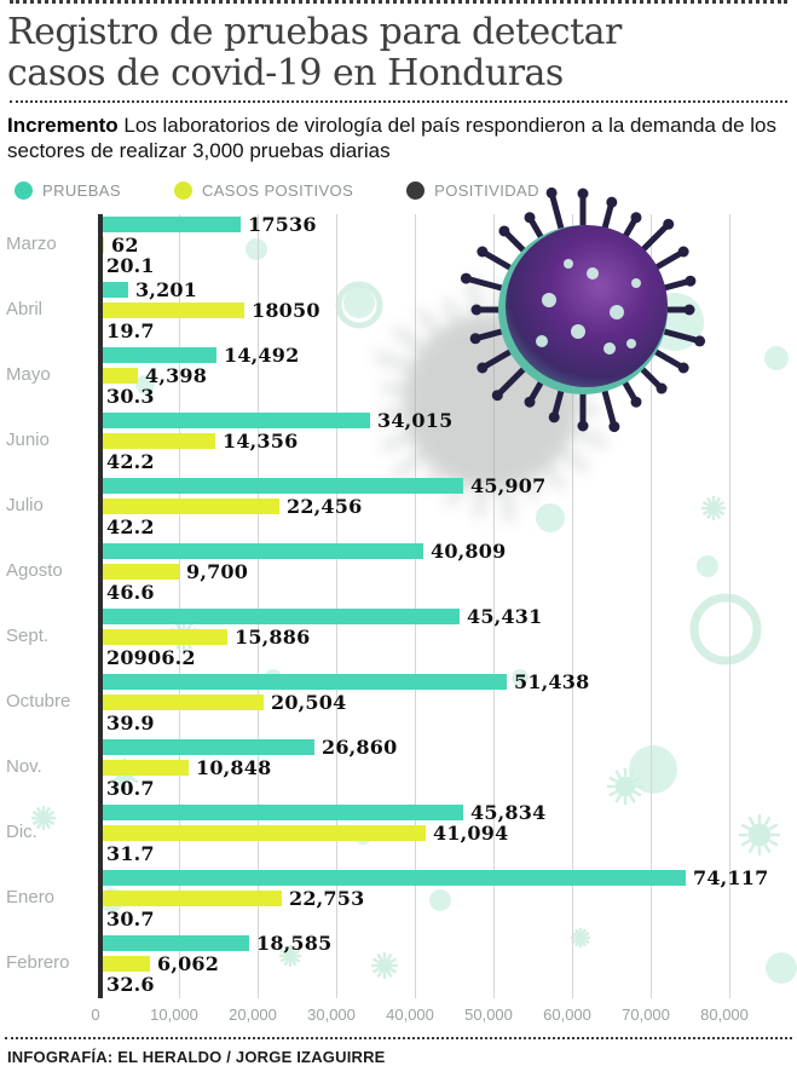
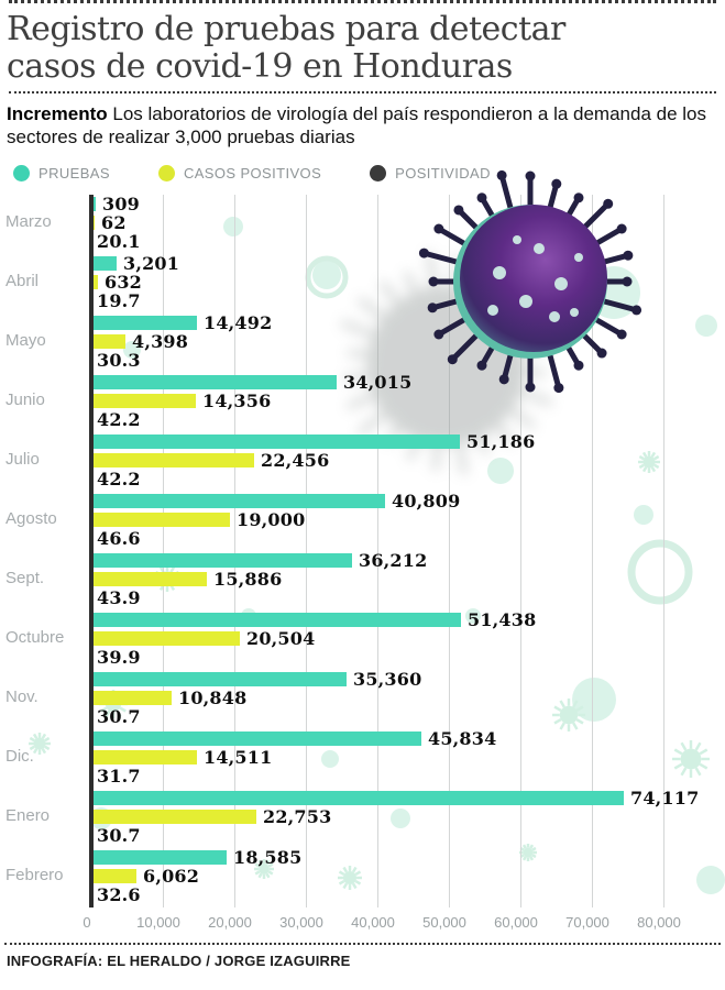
PRUEBAS/Marzo: 17536 -> 309
CASOS POSITIVOS/Abril: 18050 -> 632
PRUEBAS/Julio: 45,907 -> 51,186
CASOS POSITIVOS/Agosto: 9,700 -> 19,000
PRUEBAS/Sept.: 45,431 -> 36,212
POSITIVIDAD/Sept.: 20906.2 -> 43.9
PRUEBAS/Nov.: 26,860 -> 35,360
CASOS POSITIVOS/Dic.: 41,094 -> 14,511
